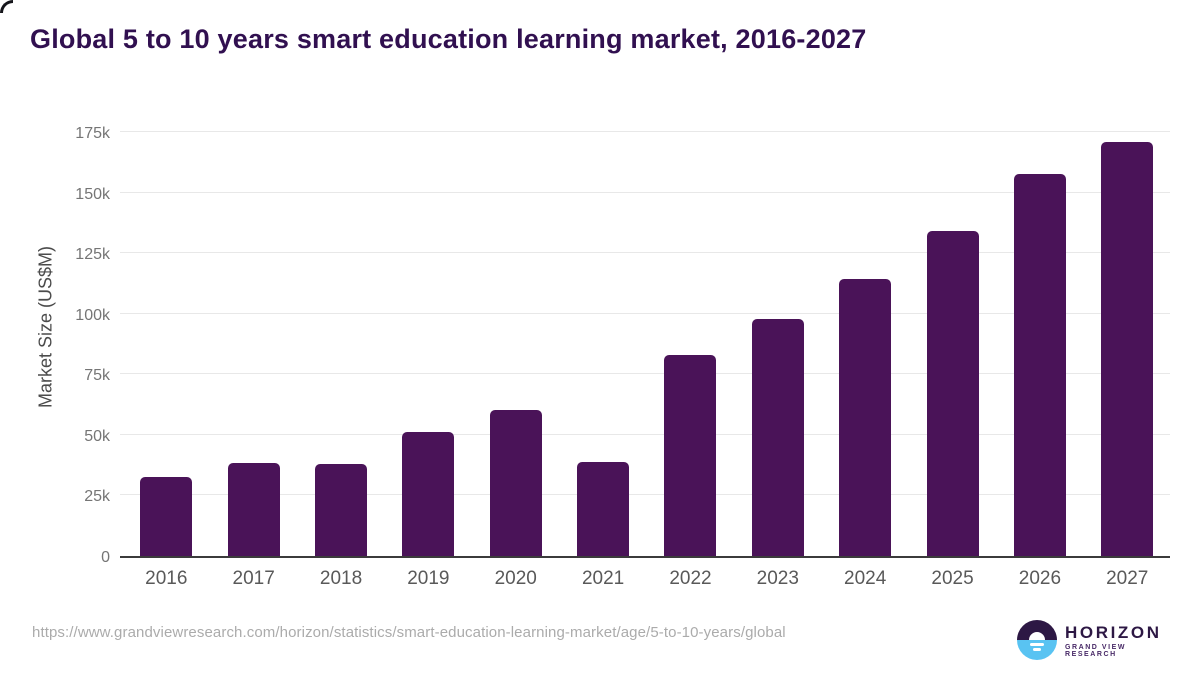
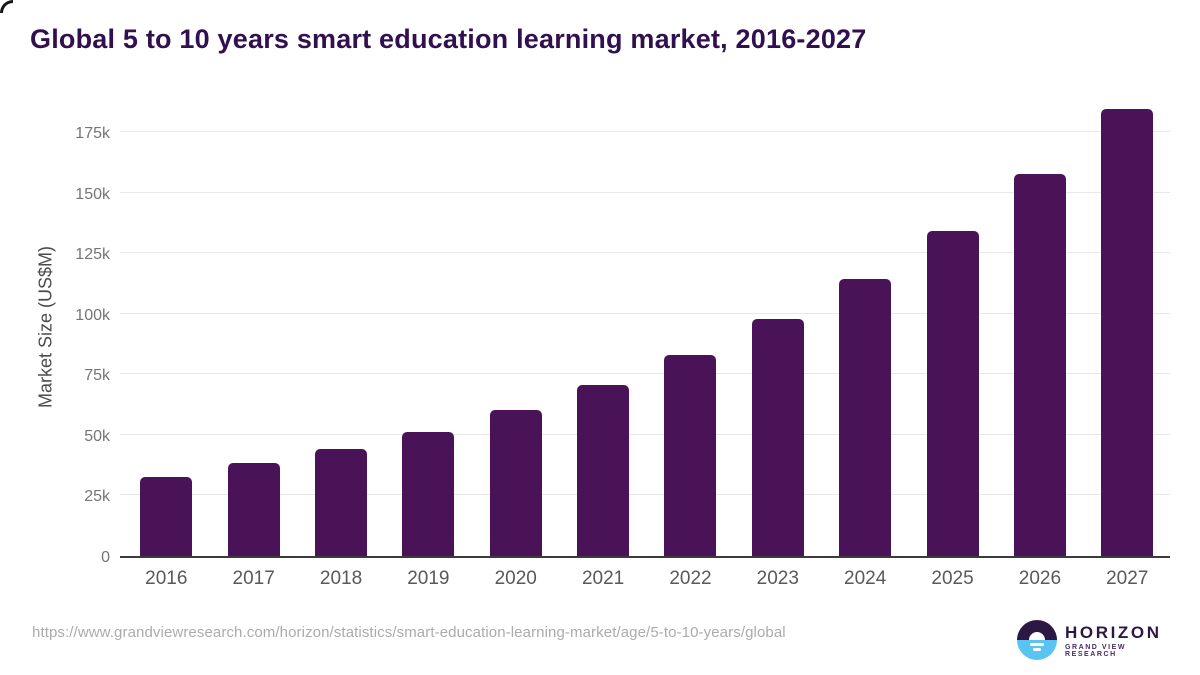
2018: 38k -> 44k
2021: 39k -> 70k
2027: 171k -> 184k
